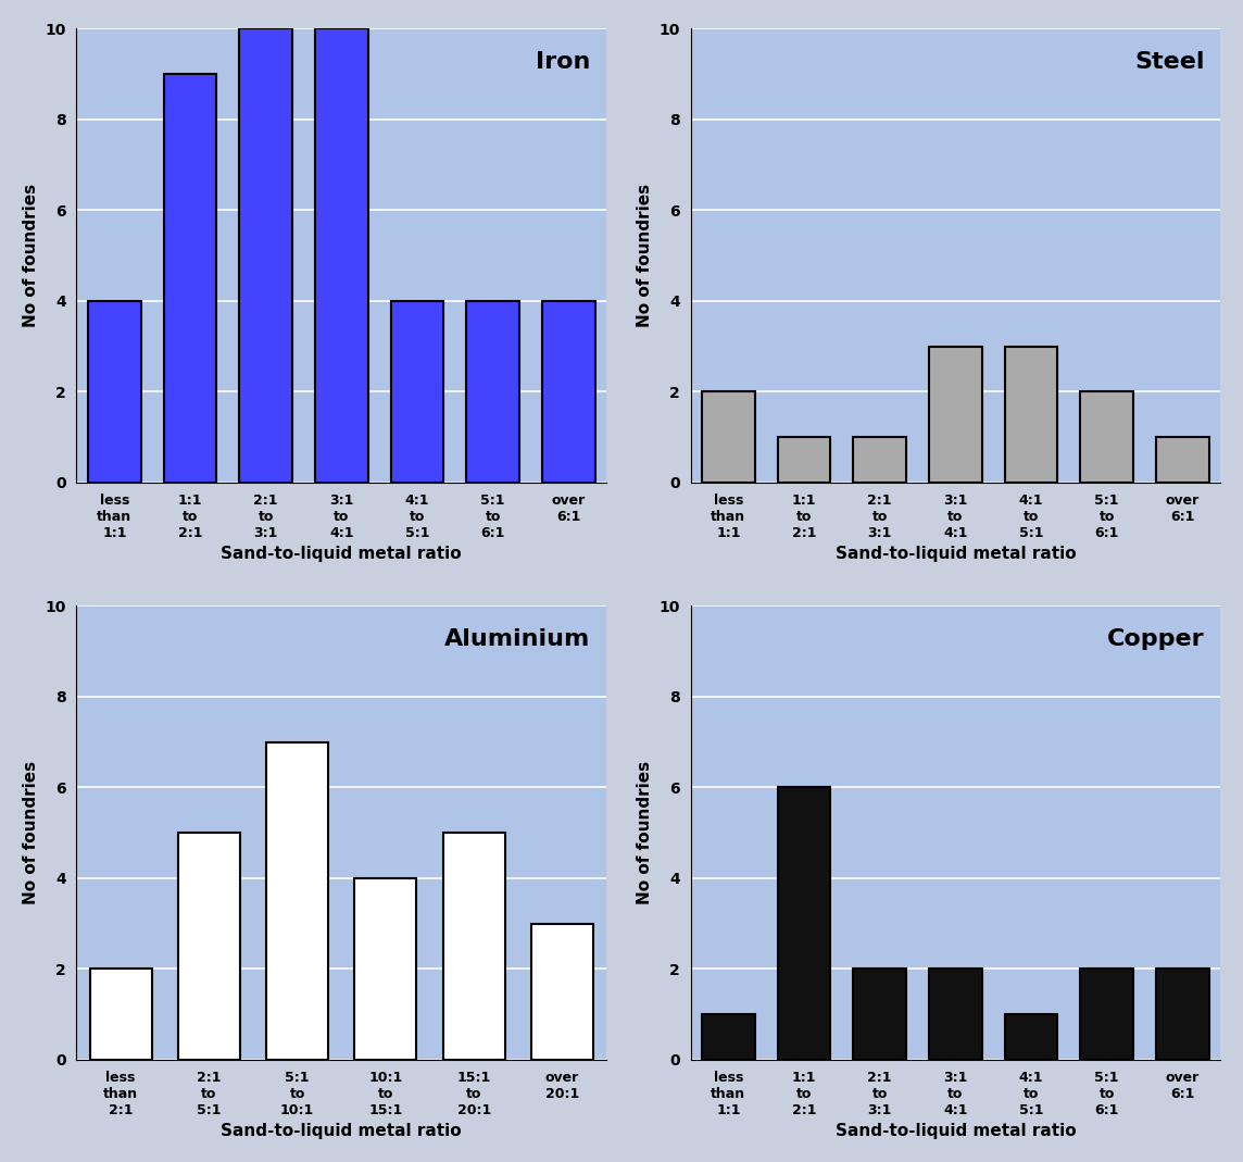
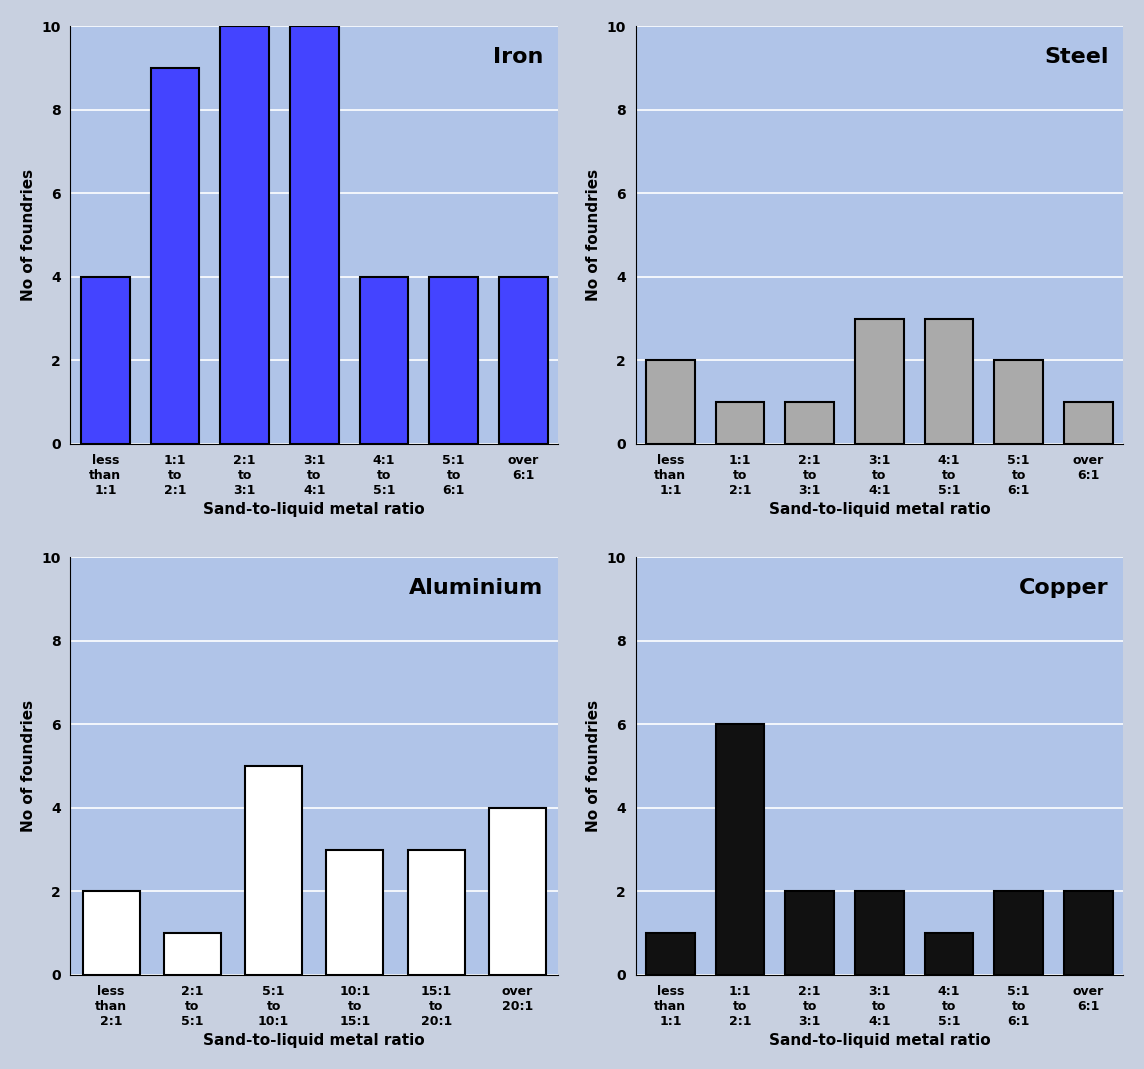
2:1 to 5:1: 5 -> 1
5:1 to 10:1: 7 -> 5
10:1 to 15:1: 4 -> 3
15:1 to 20:1: 5 -> 3
over 20:1: 3 -> 4
